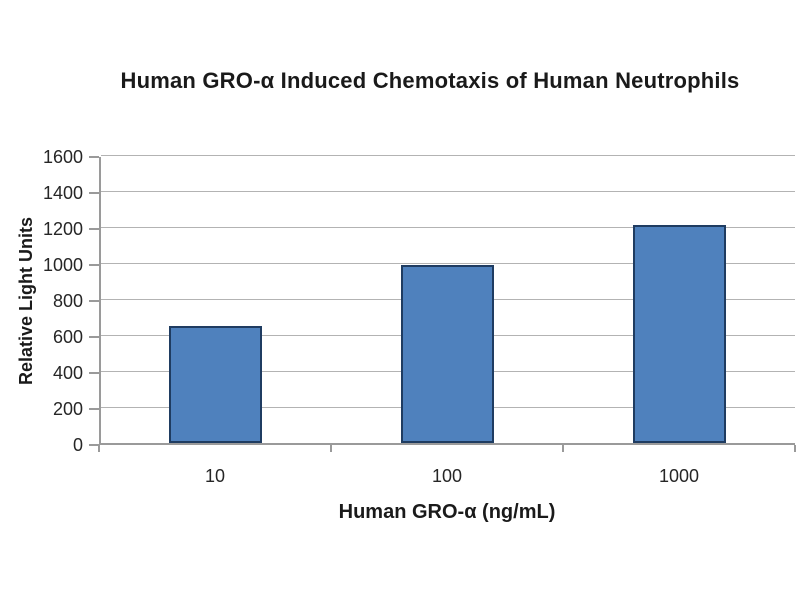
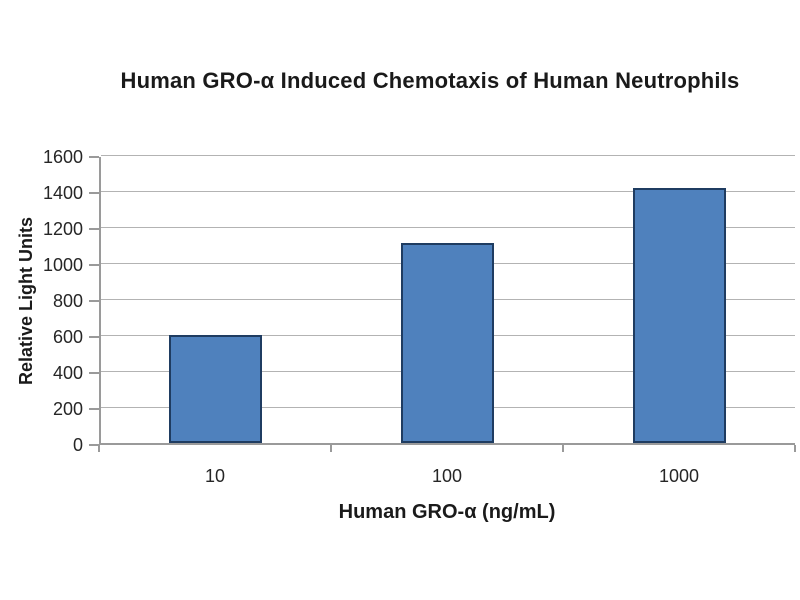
10: 650 -> 600
100: 990 -> 1110
1000: 1210 -> 1420
